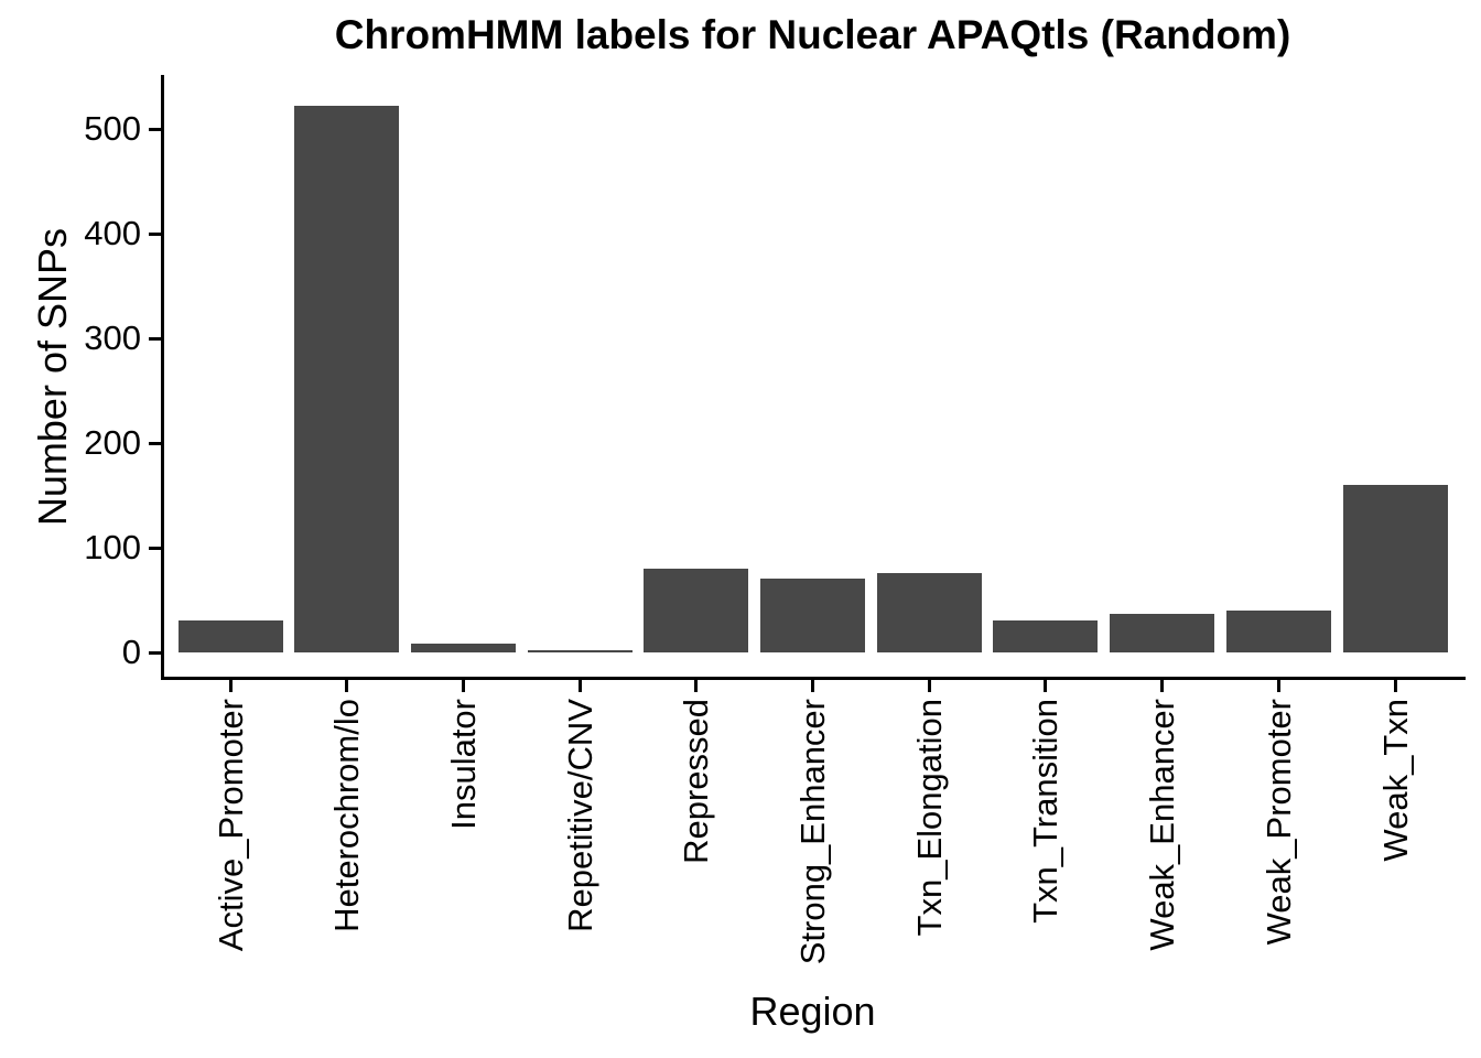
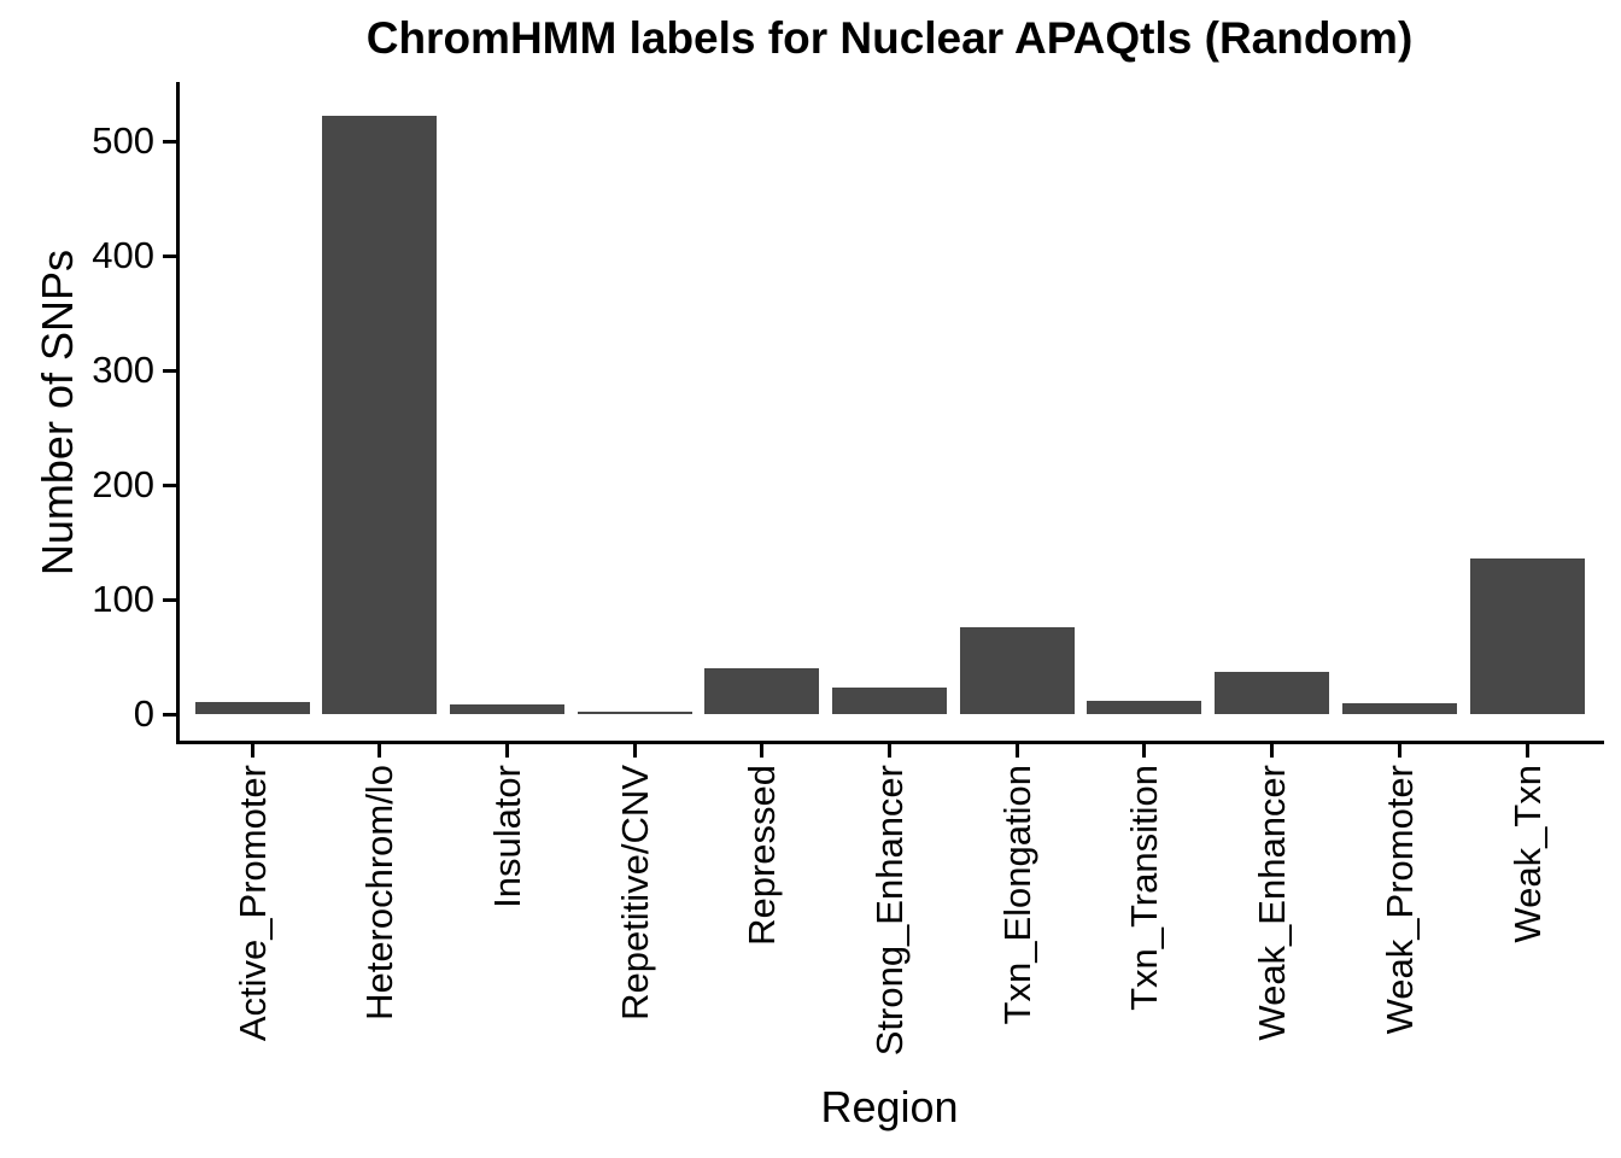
Active_Promoter: 30 -> 10
Repressed: 80 -> 40
Strong_Enhancer: 70 -> 20
Txn_Transition: 30 -> 10
Weak_Promoter: 40 -> 10
Weak_Txn: 160 -> 140
